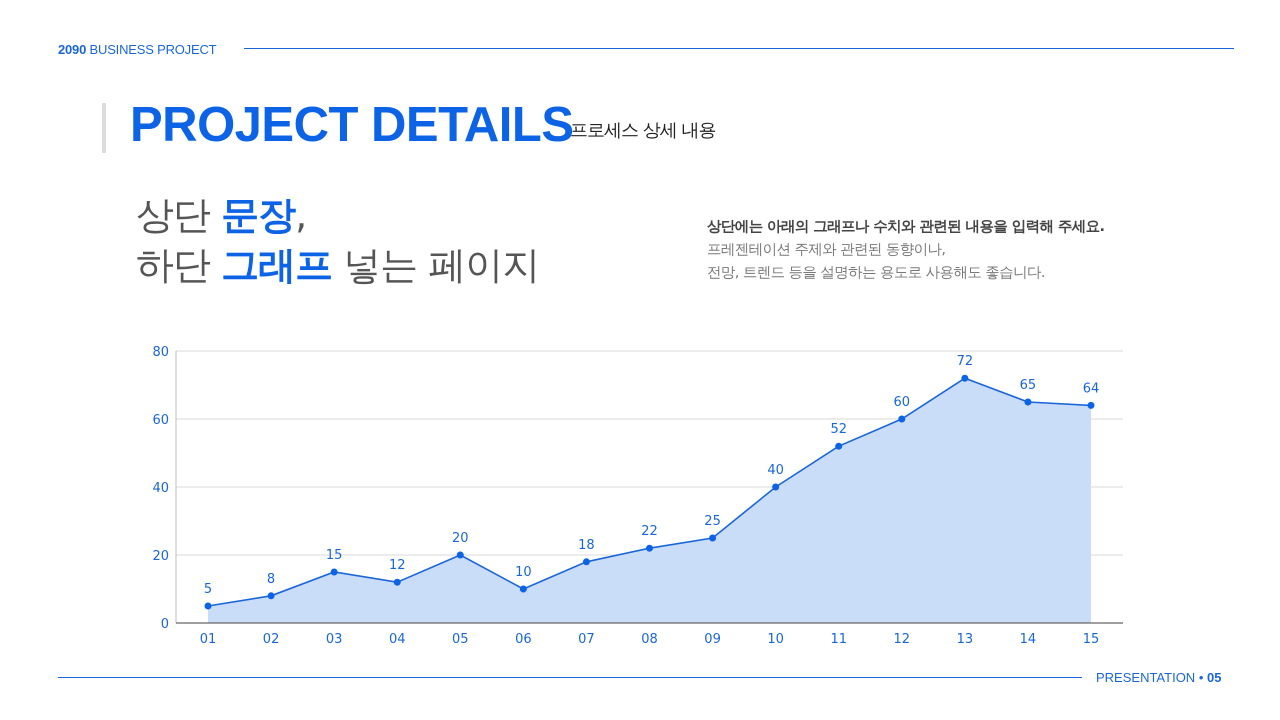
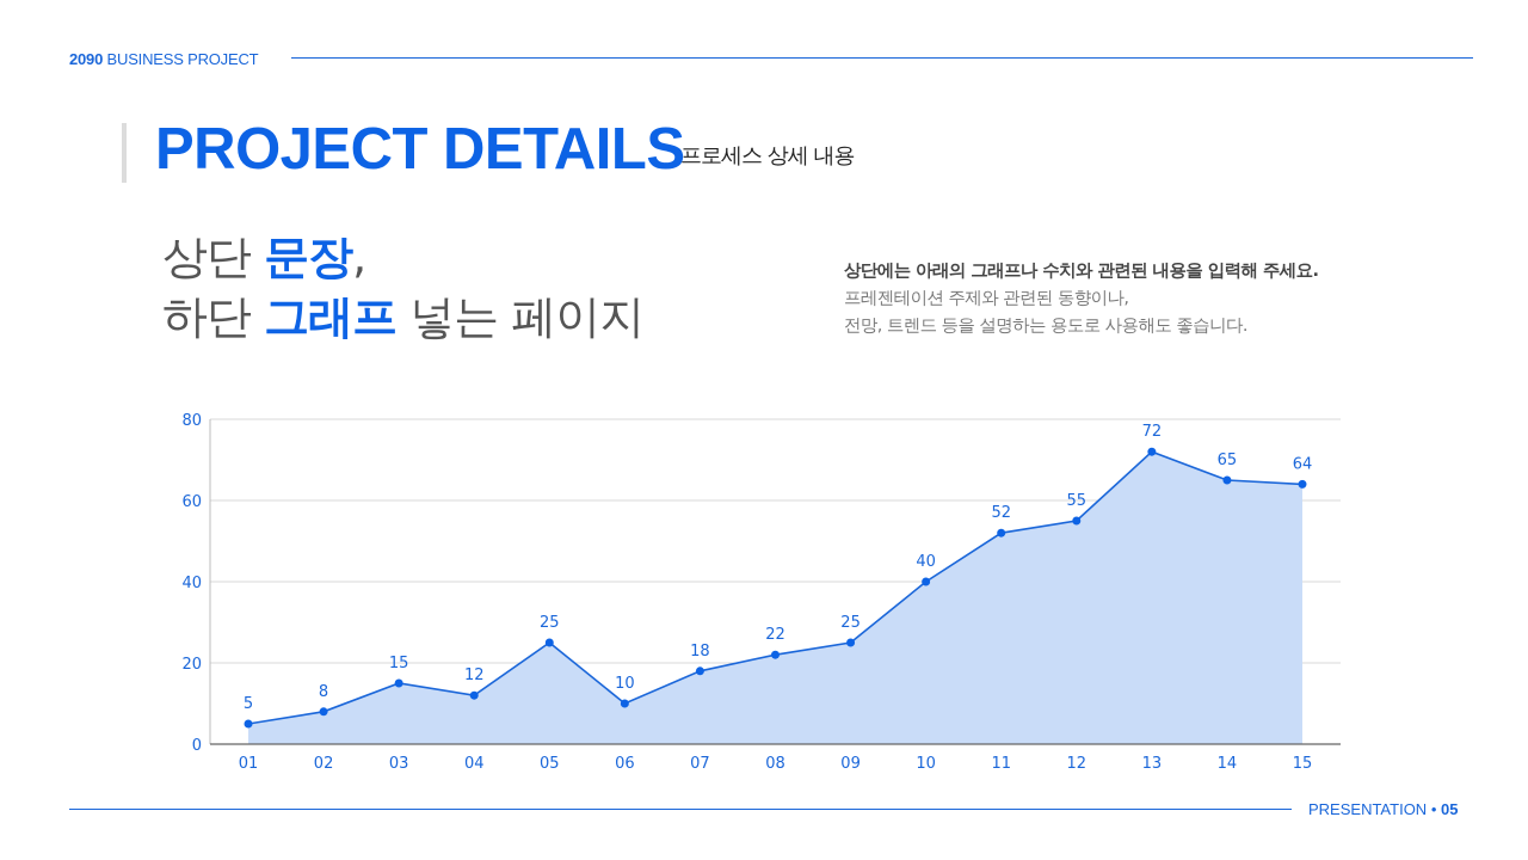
05: 20 -> 25
12: 60 -> 55
